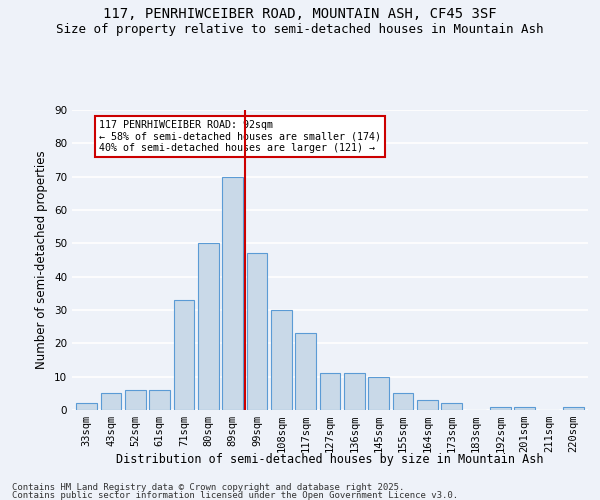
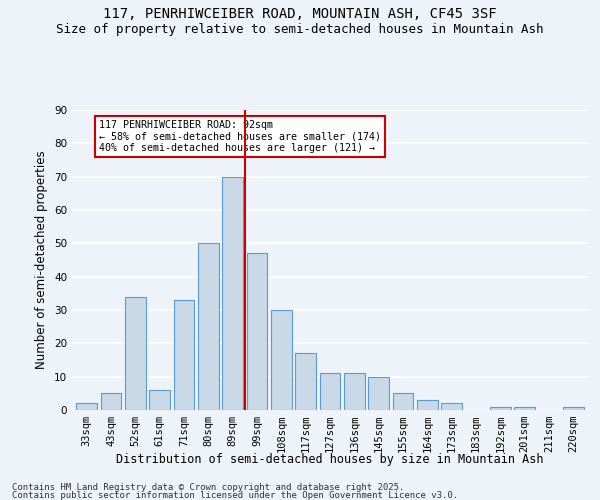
52sqm: 6 -> 34
117sqm: 23 -> 17
